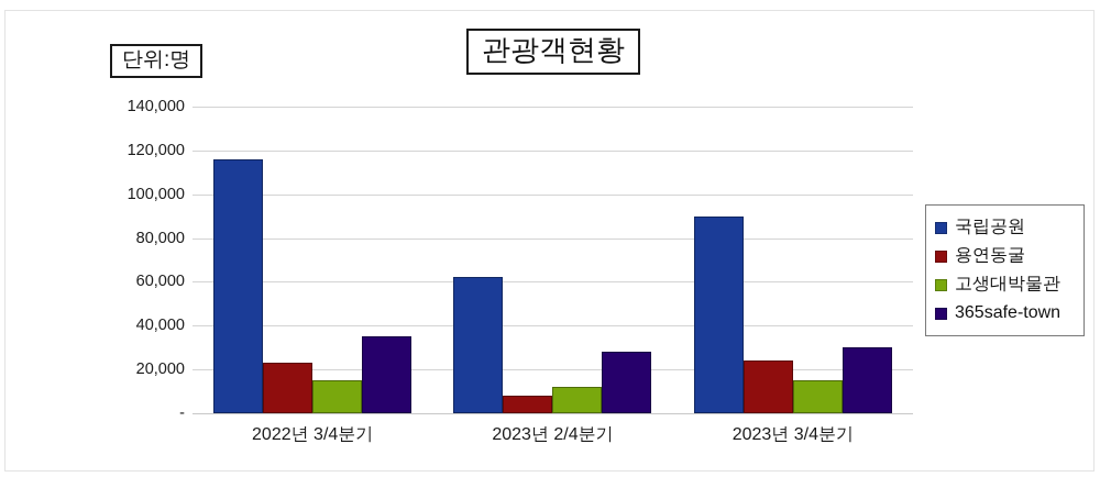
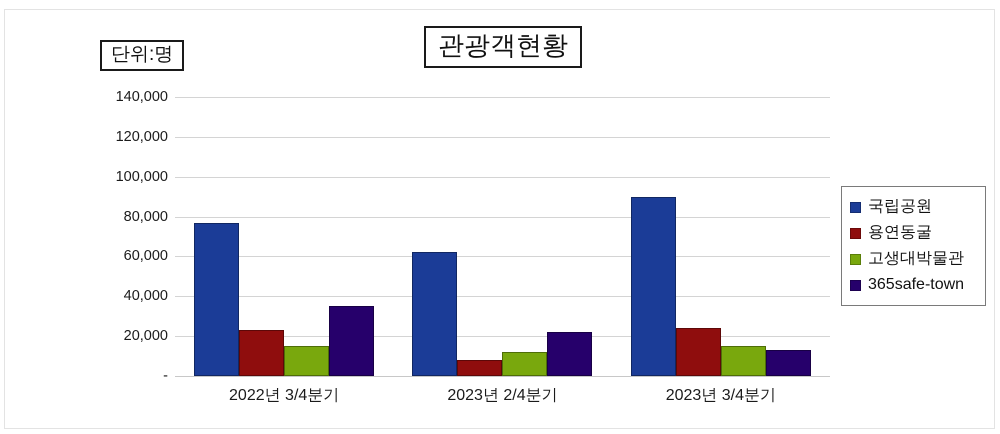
국립공원/2022년 3/4분기: 116000 -> 77000
365safe-town/2023년 2/4분기: 28000 -> 22000
365safe-town/2023년 3/4분기: 30000 -> 13000
